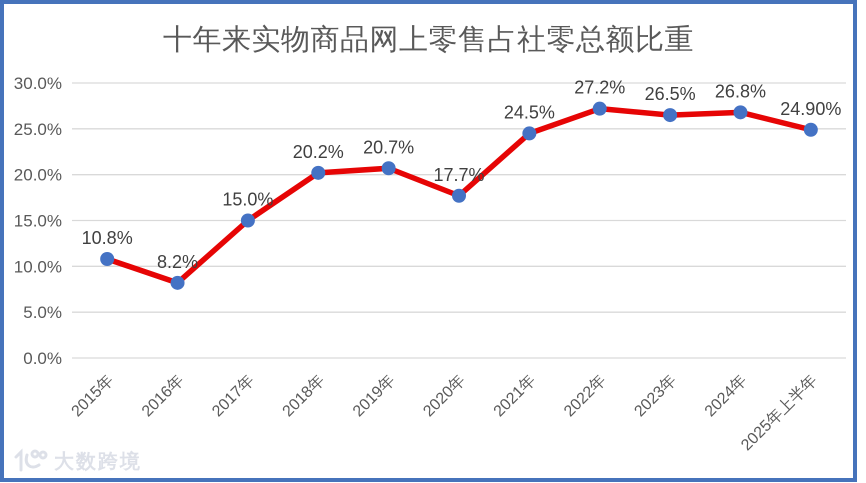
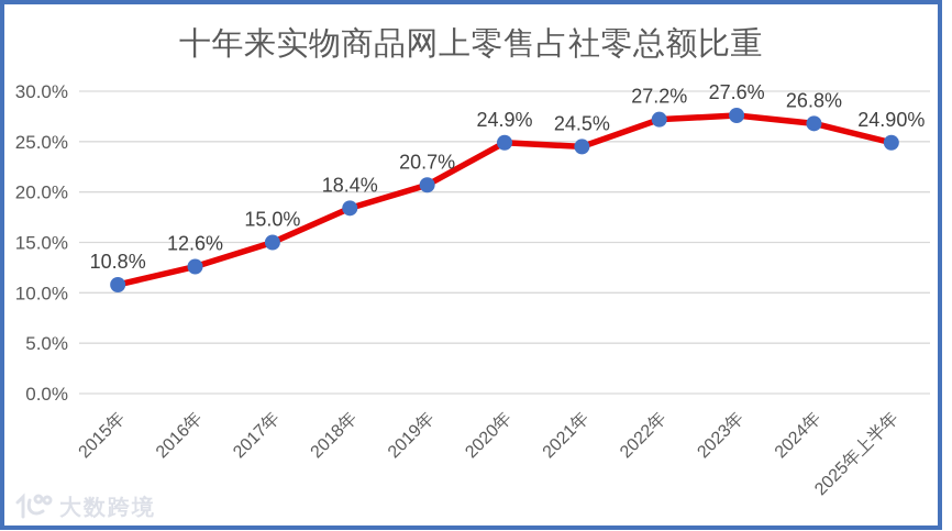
2016年: 8.2% -> 12.6%
2018年: 20.2% -> 18.4%
2020年: 17.7% -> 24.9%
2023年: 26.5% -> 27.6%
